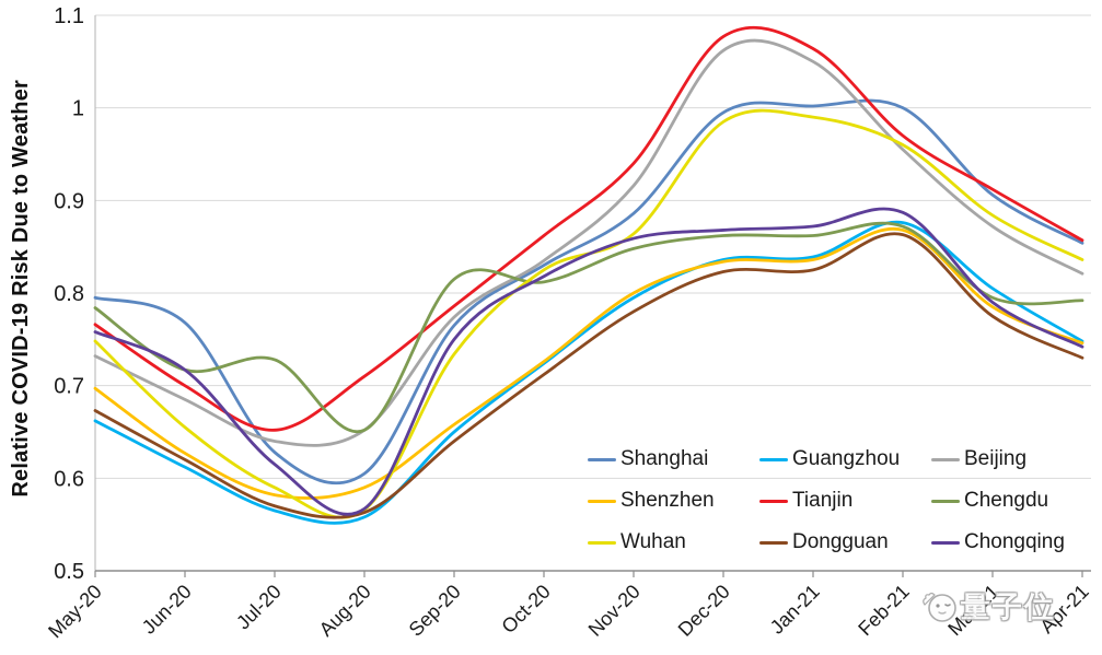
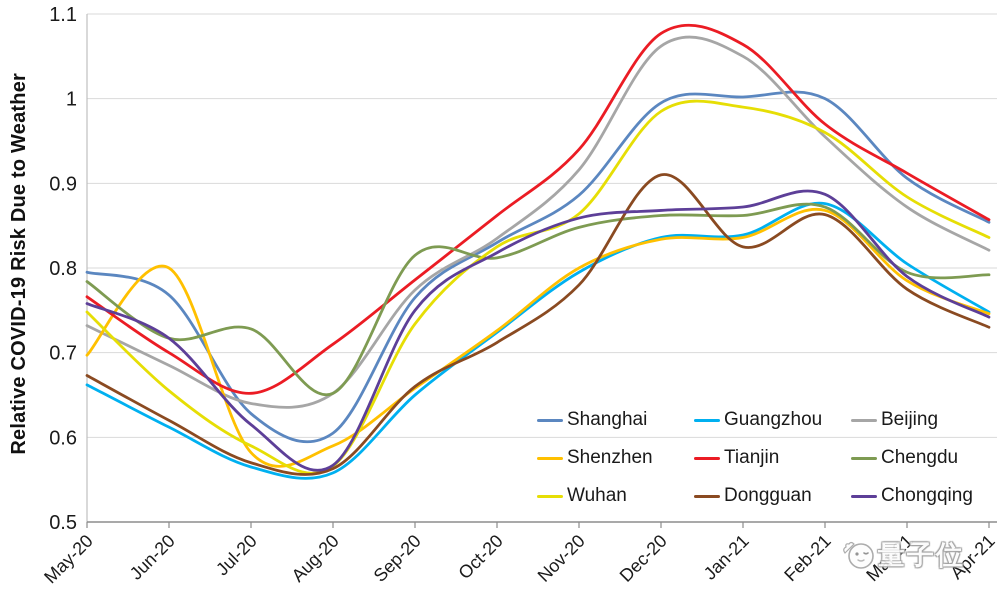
Shenzhen/Jun-20: 0.63 -> 0.80
Dongguan/Sep-20: 0.64 -> 0.66
Dongguan/Dec-20: 0.82 -> 0.91
